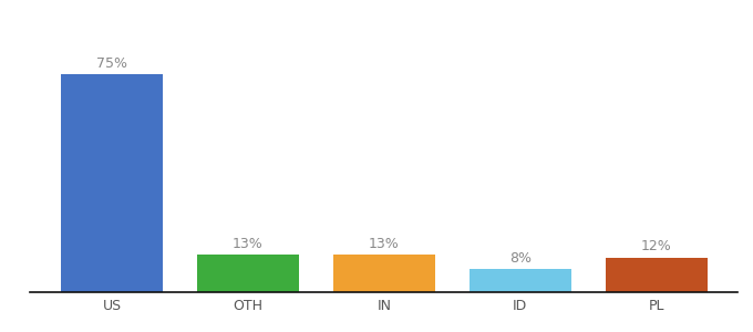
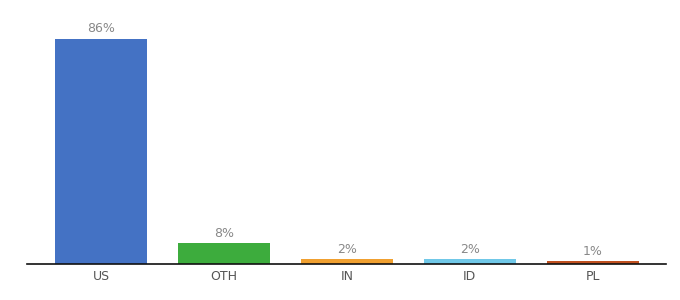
US: 75% -> 86%
OTH: 13% -> 8%
IN: 13% -> 2%
ID: 8% -> 2%
PL: 12% -> 1%
